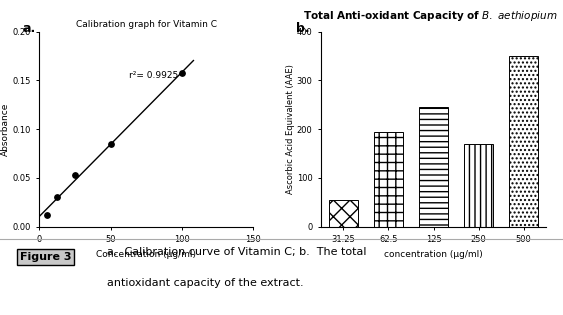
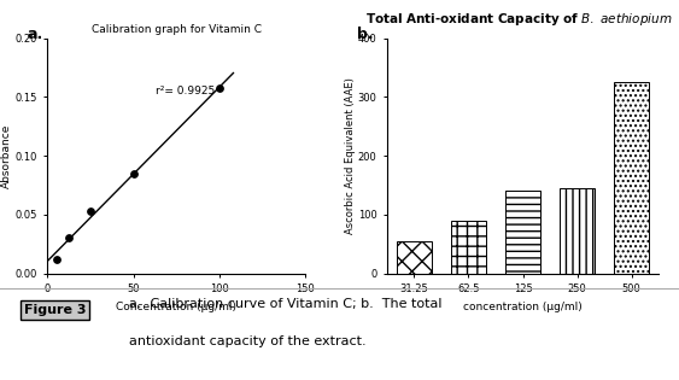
62.5: 195 -> 90
125: 245 -> 140
250: 170 -> 145
500: 350 -> 325
